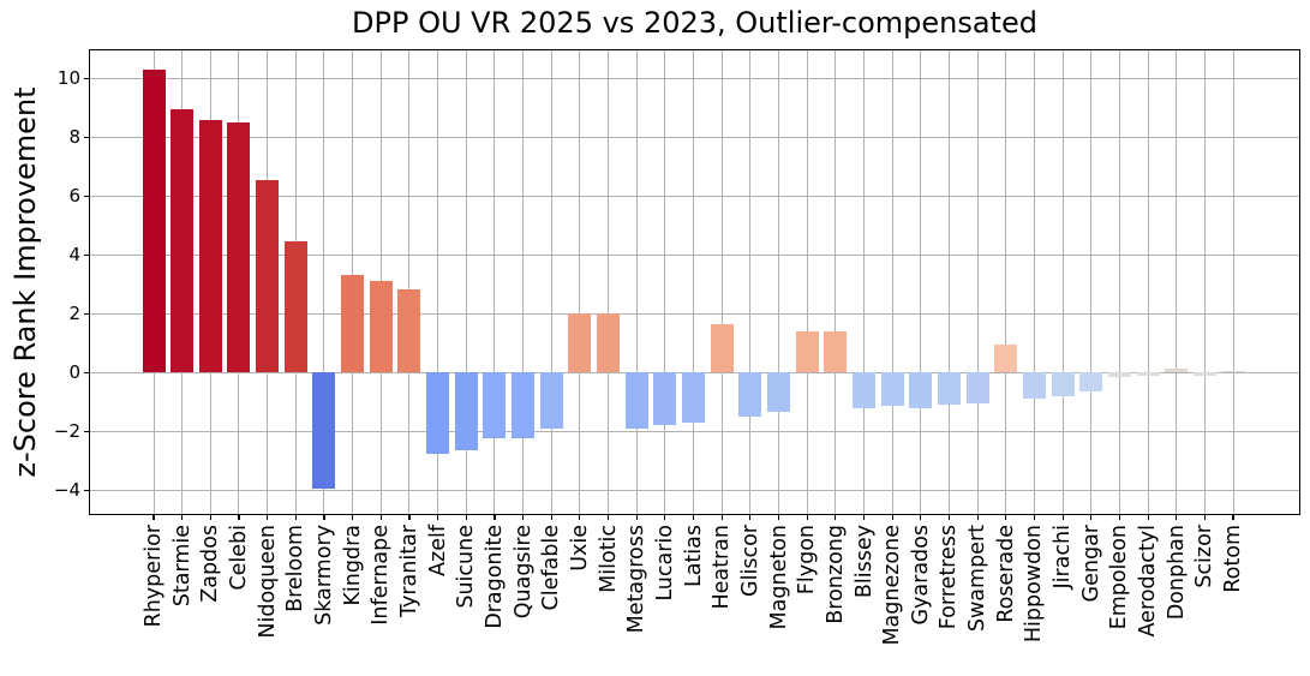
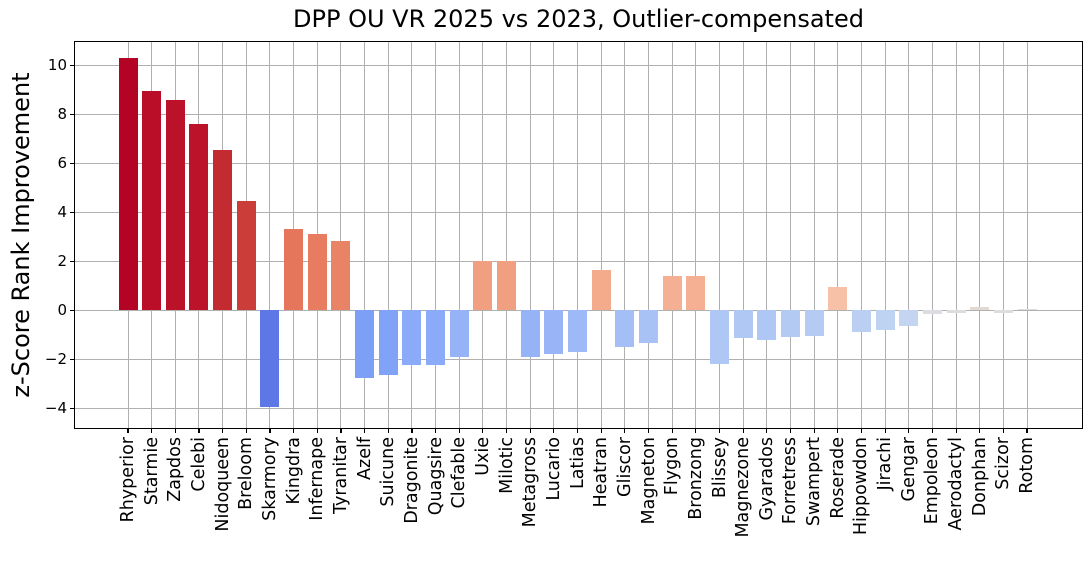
Celebi: 8.5 -> 7.6
Blissey: -1.2 -> -2.2
